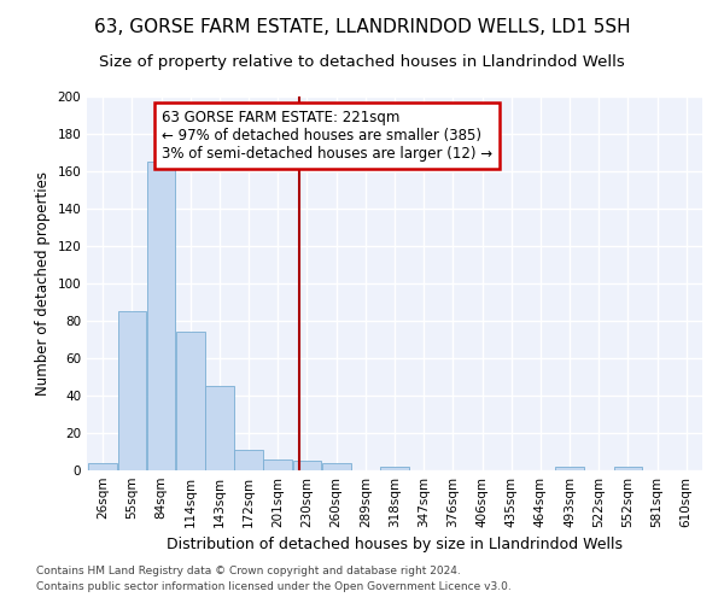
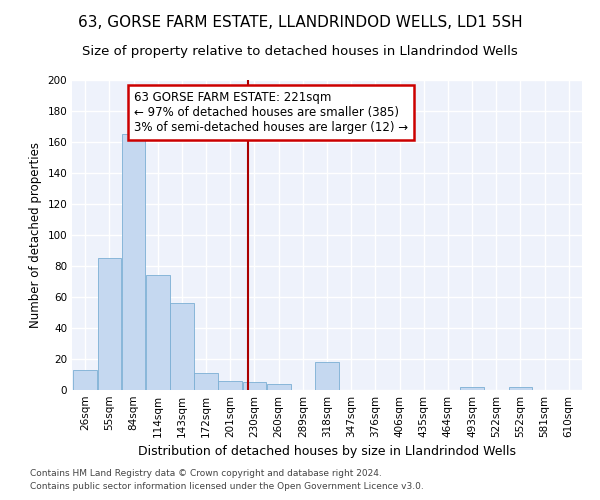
26sqm: 4 -> 13
143sqm: 45 -> 56
318sqm: 2 -> 18
